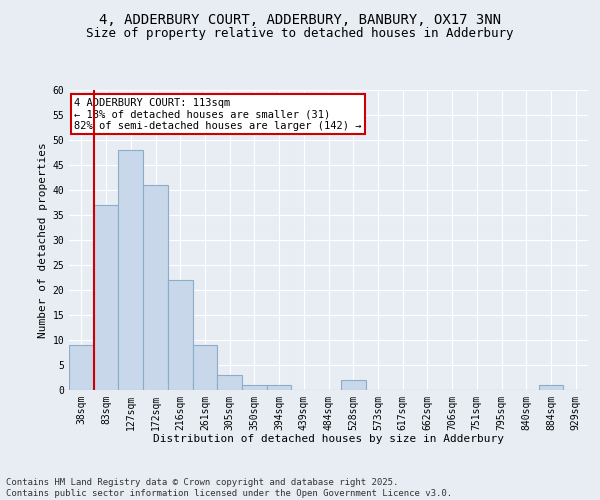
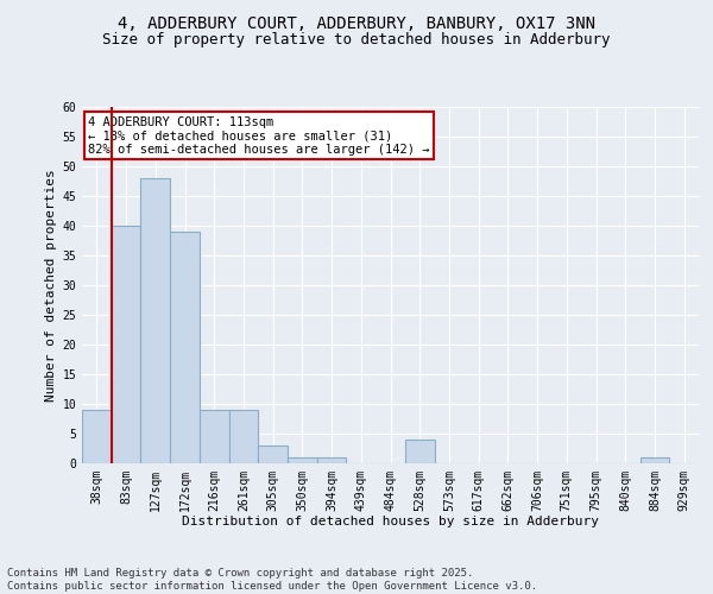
83sqm: 37 -> 40
172sqm: 41 -> 39
216sqm: 22 -> 9
528sqm: 2 -> 4
